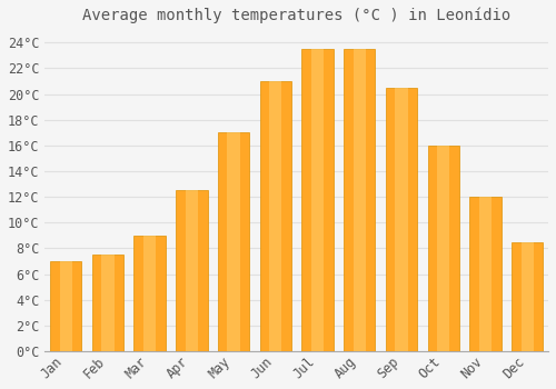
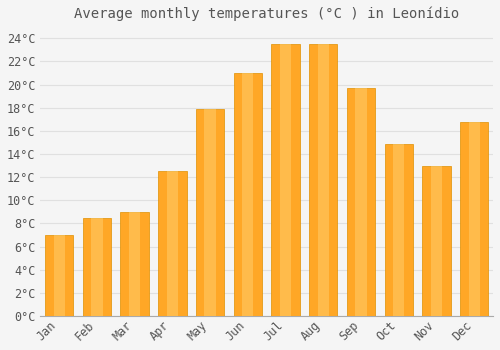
Feb: 7.5°C -> 8.5°C
May: 17.0°C -> 17.9°C
Sep: 20.5°C -> 19.7°C
Oct: 16.0°C -> 14.9°C
Nov: 12.0°C -> 13.0°C
Dec: 8.5°C -> 16.8°C
